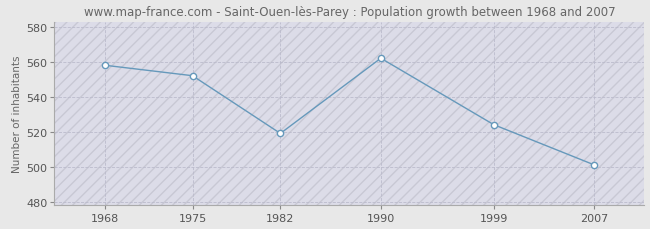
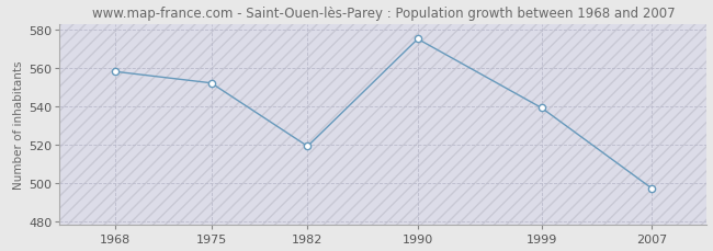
1990: 562 -> 575
1999: 524 -> 539
2007: 501 -> 497
